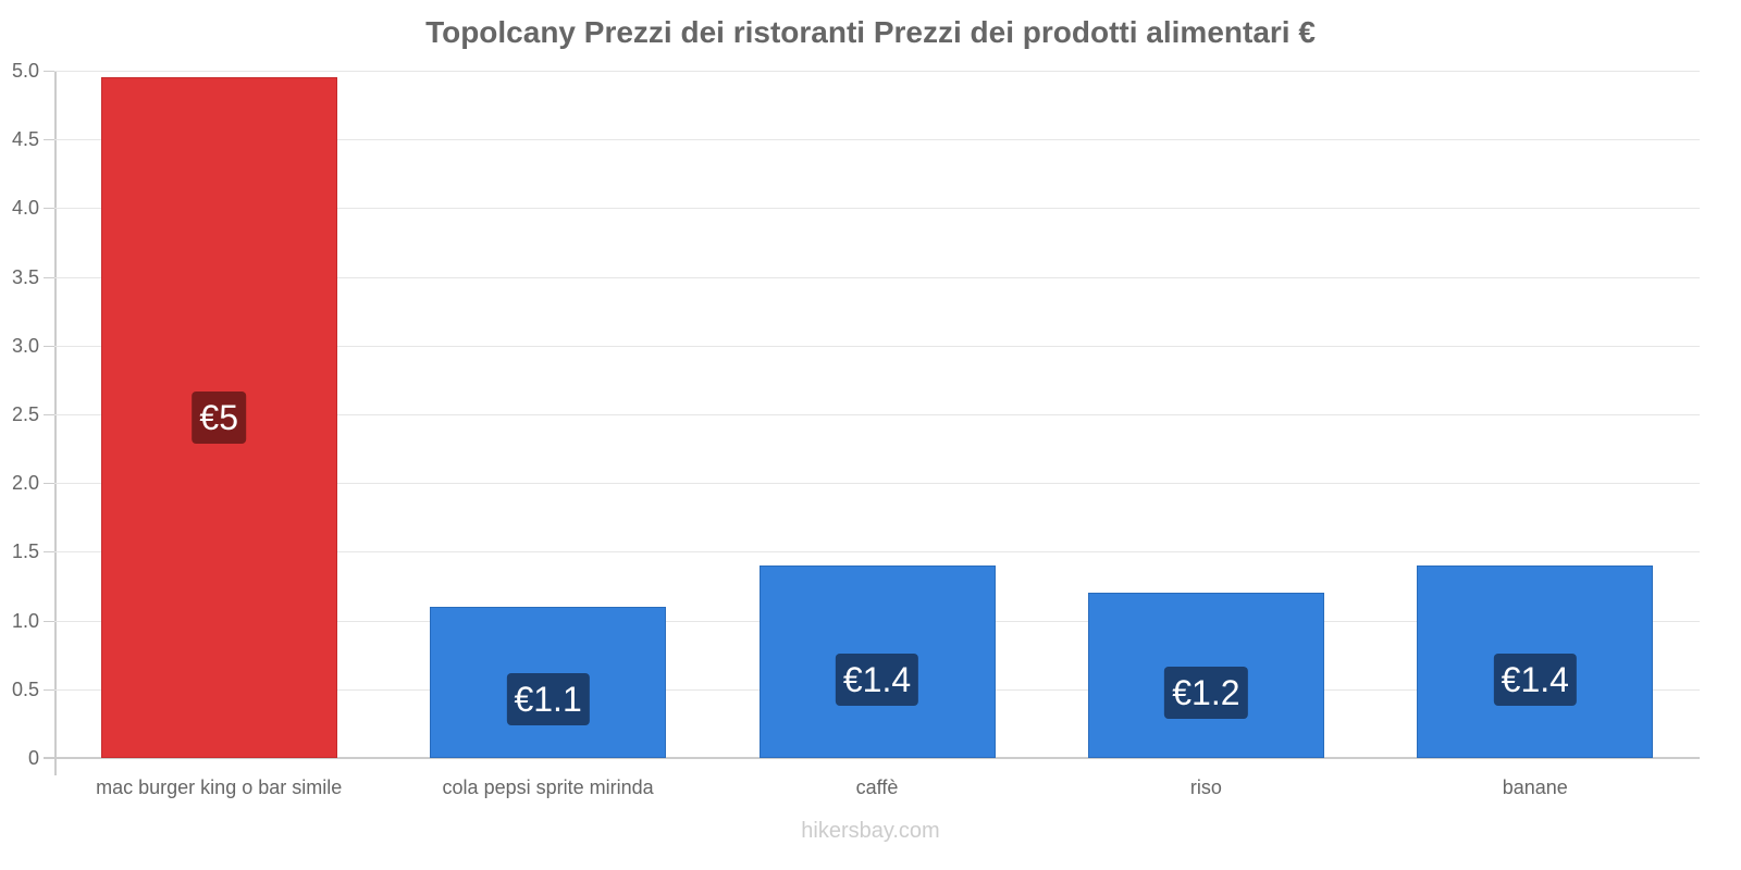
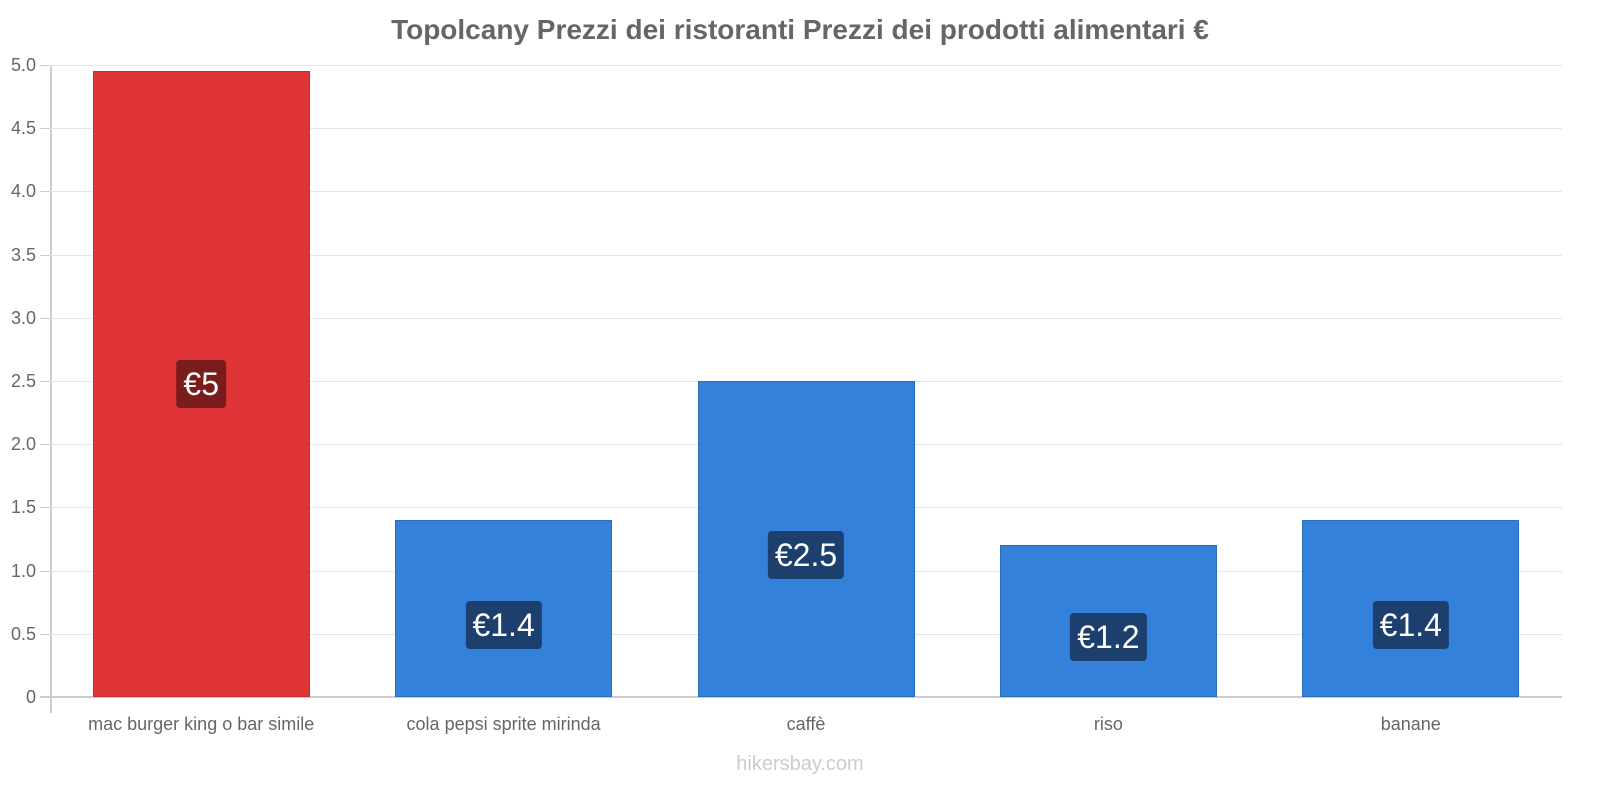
cola pepsi sprite mirinda: €1.1 -> €1.4
caffè: €1.4 -> €2.5
